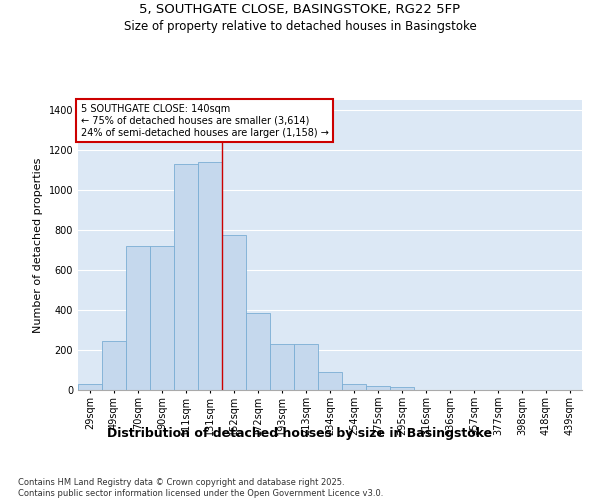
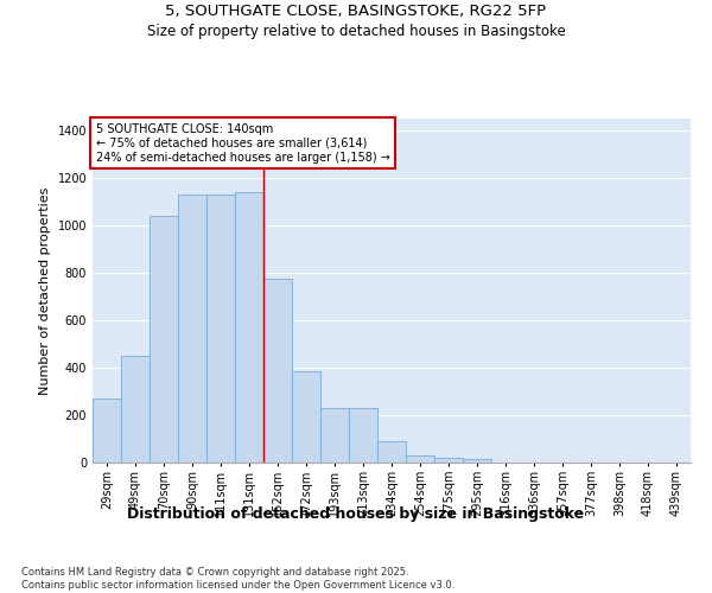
29sqm: 30 -> 270
49sqm: 240 -> 450
70sqm: 720 -> 1040
90sqm: 720 -> 1130
